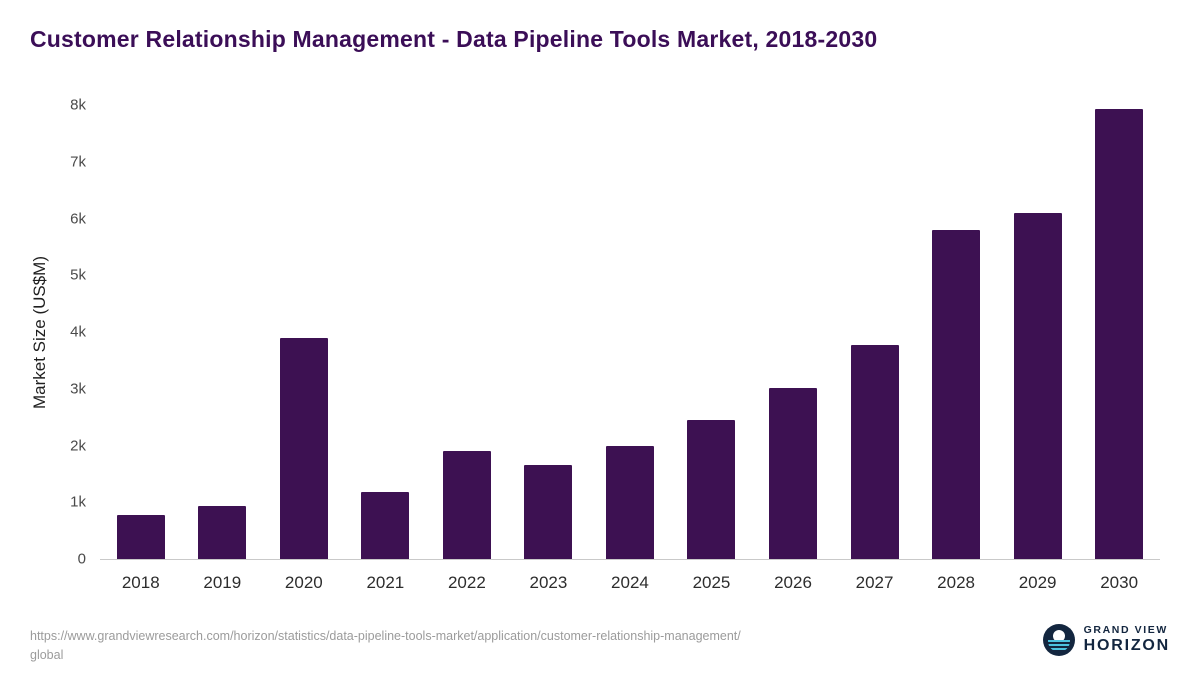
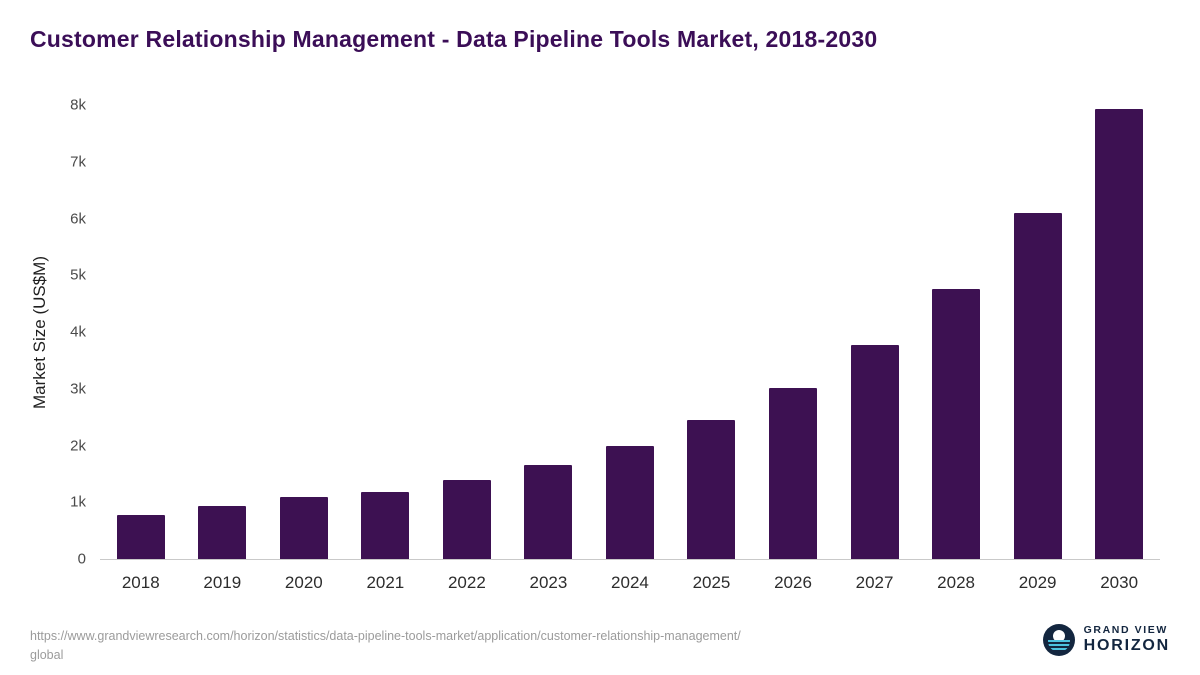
2020: 3.9k -> 1.1k
2022: 1.9k -> 1.4k
2028: 5.8k -> 4.8k
